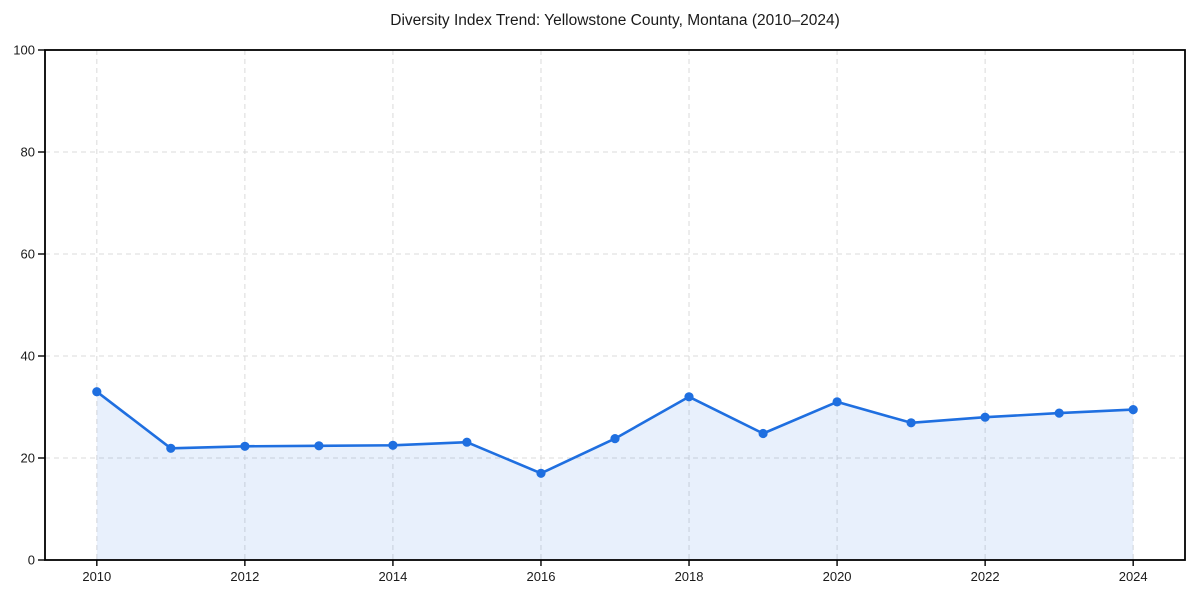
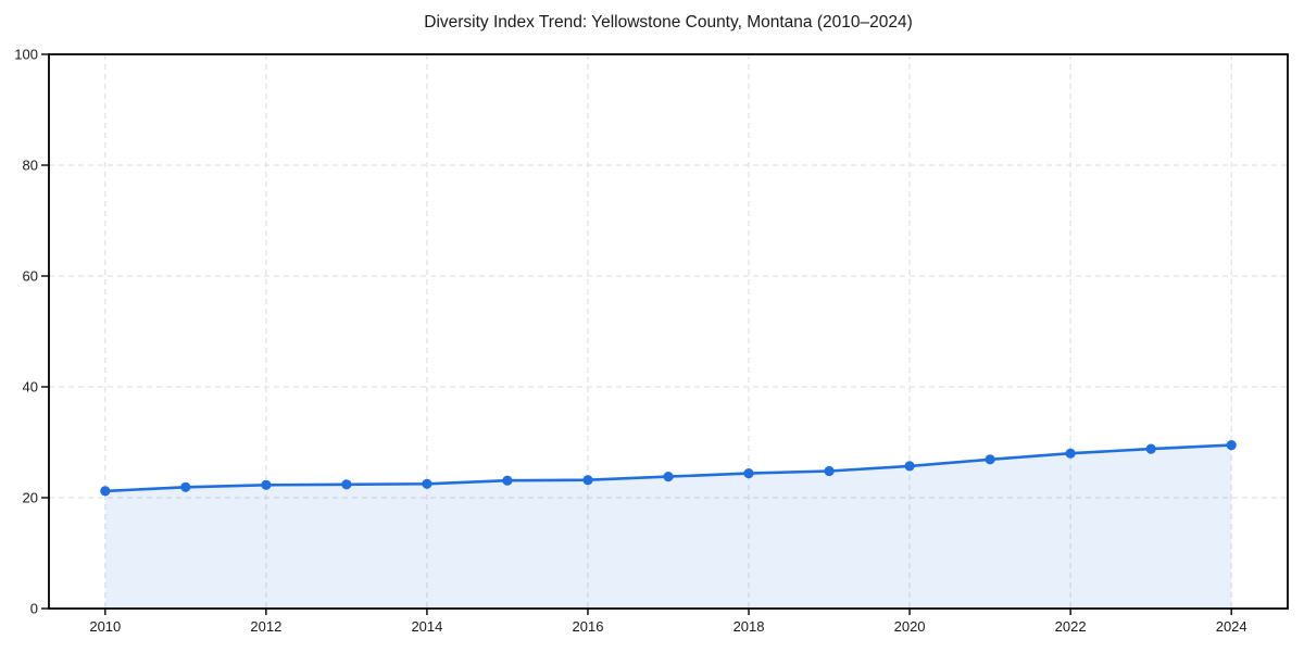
2010: 33 -> 21
2016: 17 -> 23
2018: 32 -> 24
2020: 31 -> 26
